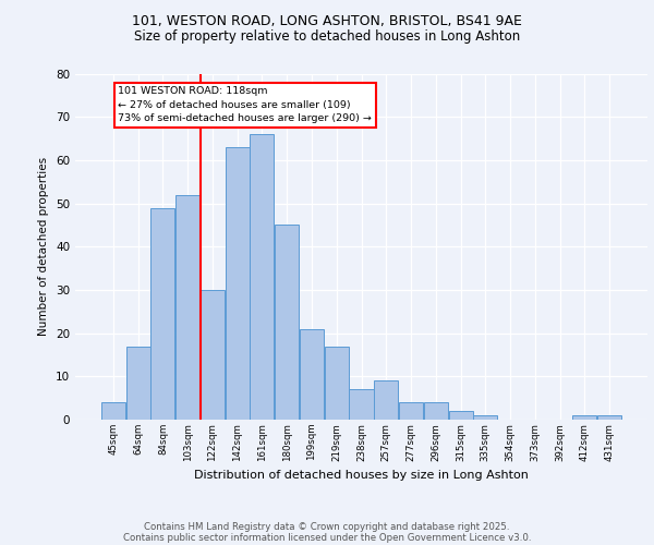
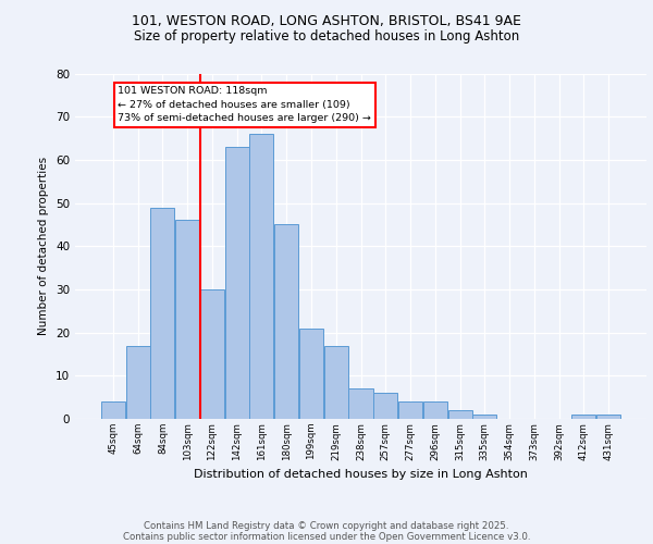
103sqm: 52 -> 46
257sqm: 9 -> 6
